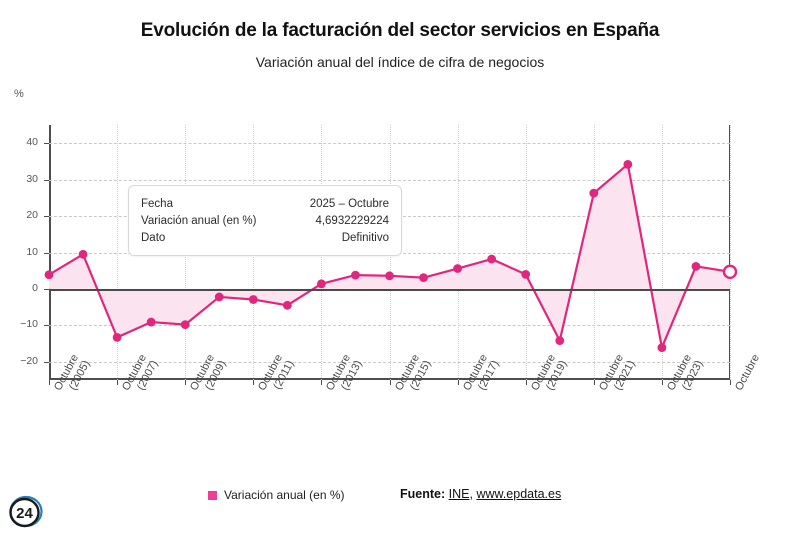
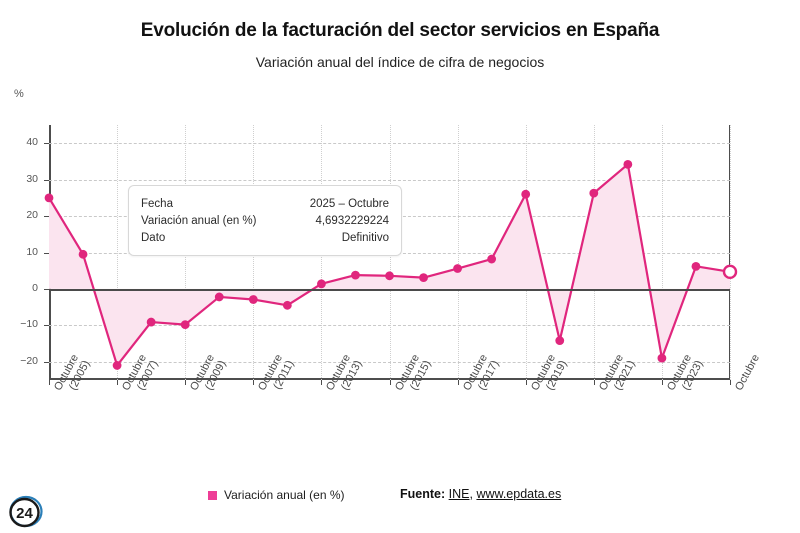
Octubre (2005): 4 -> 25
Octubre (2007): -13 -> -21
Octubre (2019): 4 -> 26
Octubre (2023): -16 -> -19
